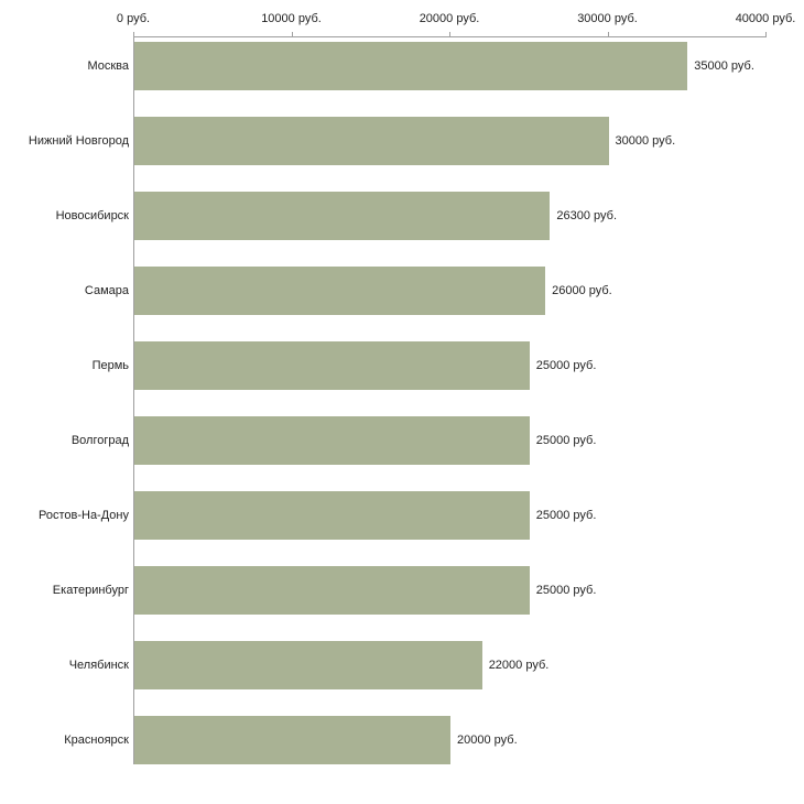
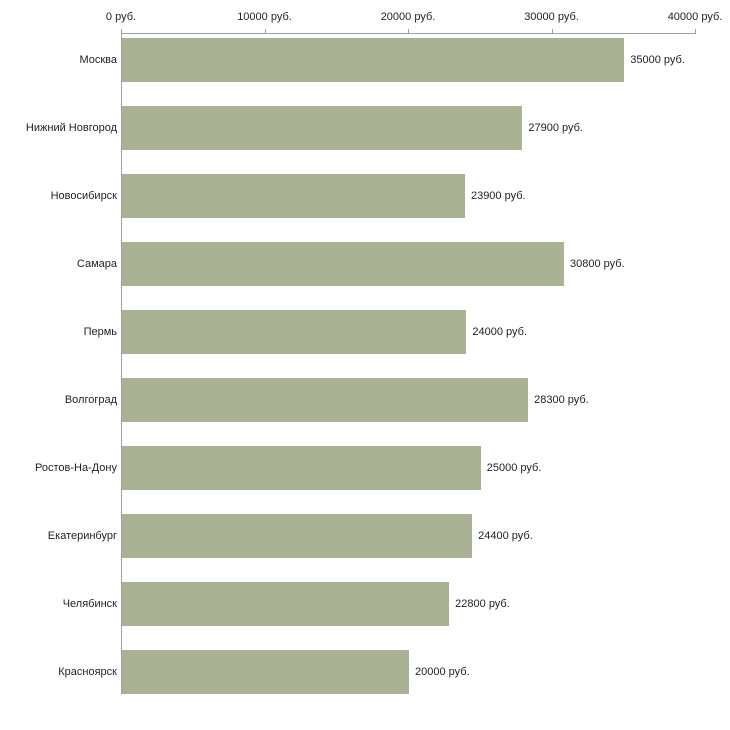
Нижний Новгород: 30000 -> 27900
Новосибирск: 26300 -> 23900
Самара: 26000 -> 30800
Пермь: 25000 -> 24000
Волгоград: 25000 -> 28300
Екатеринбург: 25000 -> 24400
Челябинск: 22000 -> 22800
